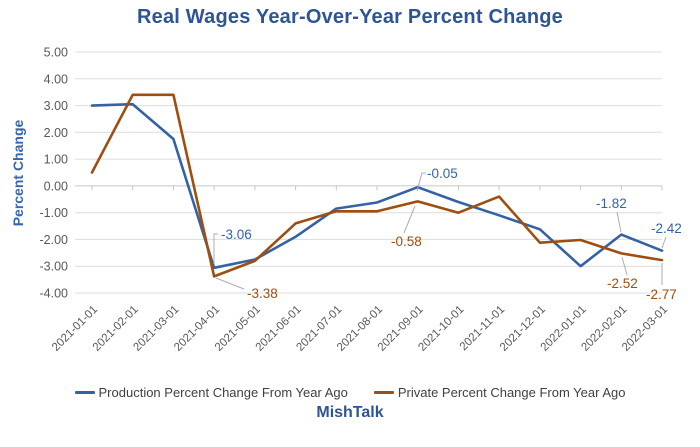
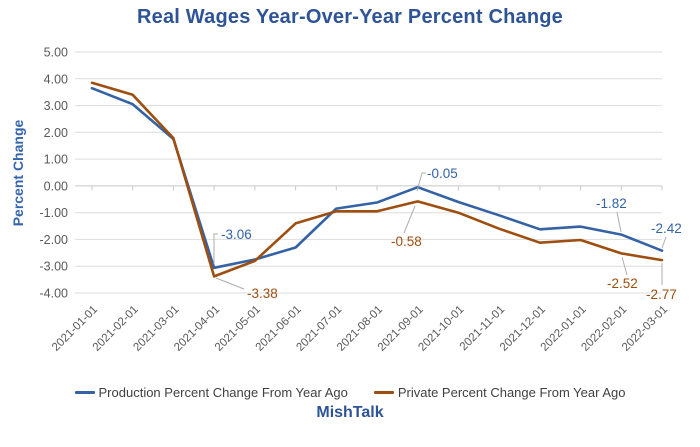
Production Percent Change From Year Ago/2021-01-01: 3.0 -> 3.6
Private Percent Change From Year Ago/2021-01-01: 0.5 -> 3.9
Private Percent Change From Year Ago/2021-03-01: 3.4 -> 1.8
Production Percent Change From Year Ago/2021-06-01: -1.9 -> -2.3
Private Percent Change From Year Ago/2021-11-01: -0.4 -> -1.6
Production Percent Change From Year Ago/2022-01-01: -3.0 -> -1.5
